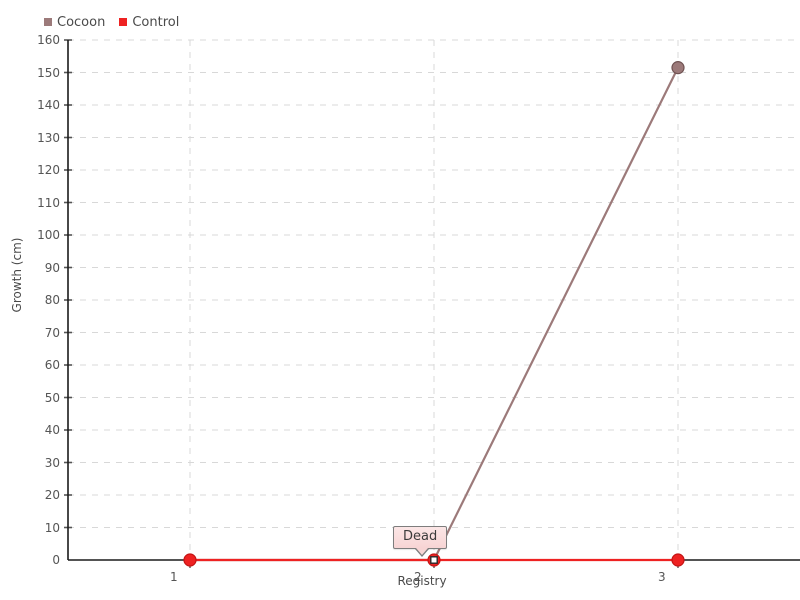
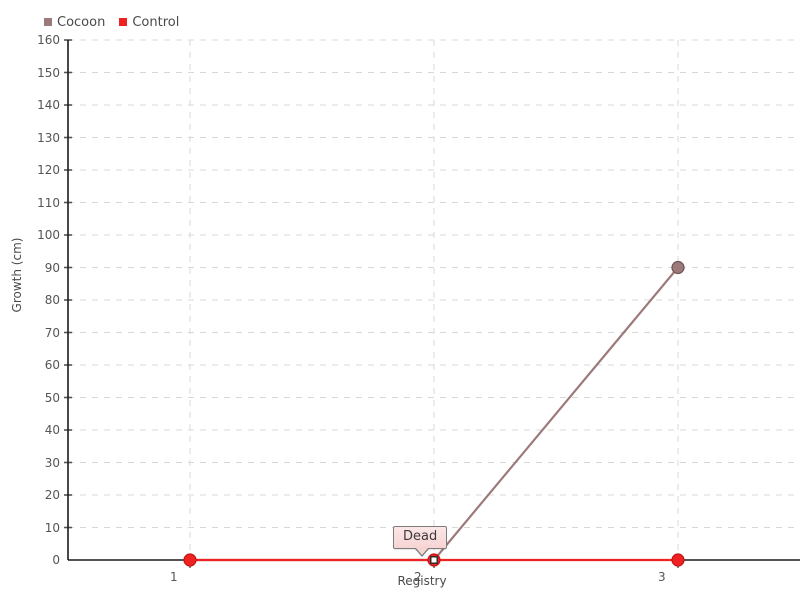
Cocoon/3: 152 -> 90
